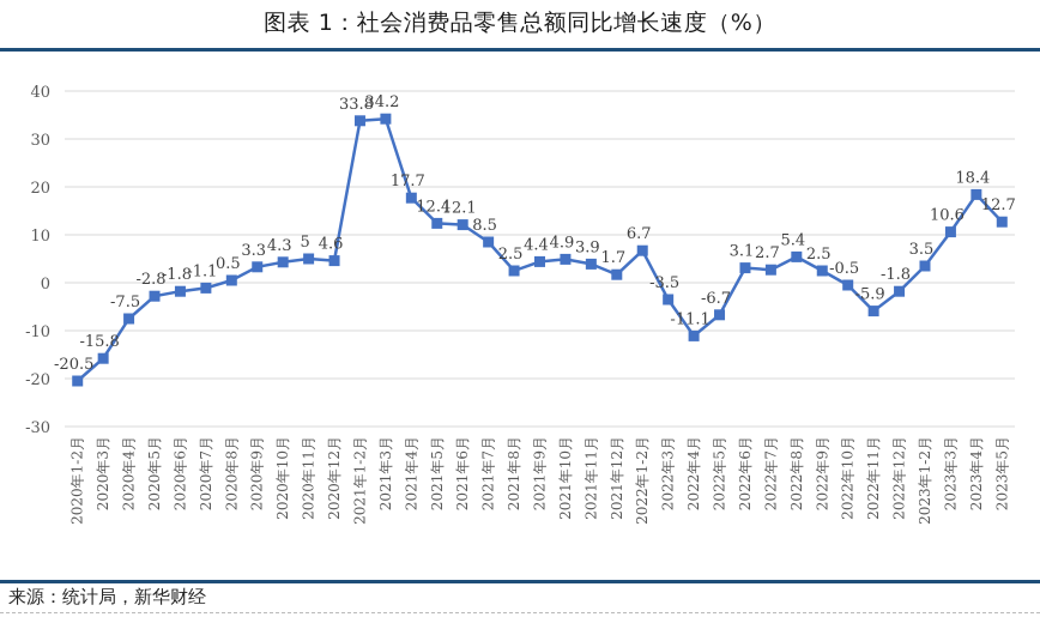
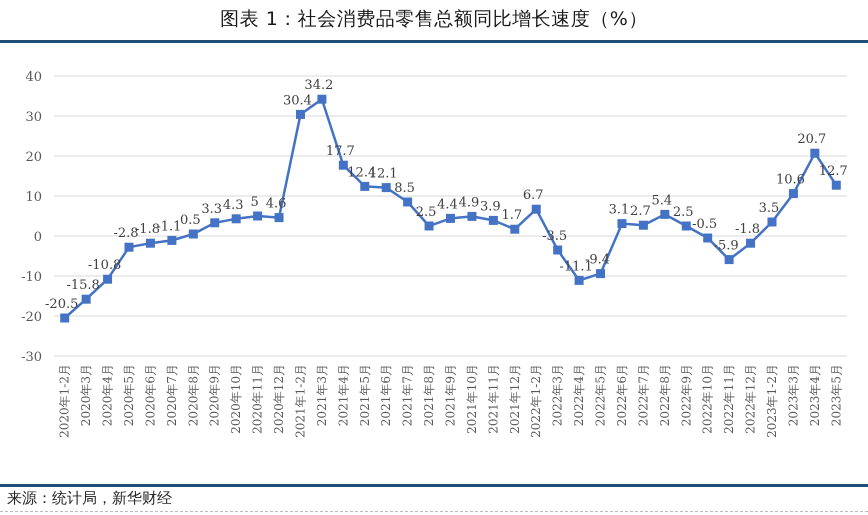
2020年4月: -7.5 -> -10.8
2021年1-2月: 33.8 -> 30.4
2022年5月: -6.7 -> -9.4
2023年4月: 18.4 -> 20.7
